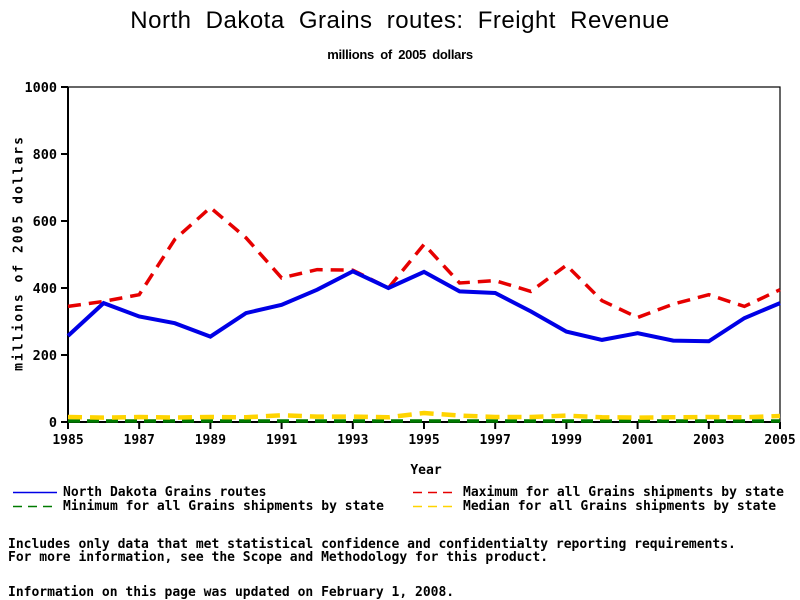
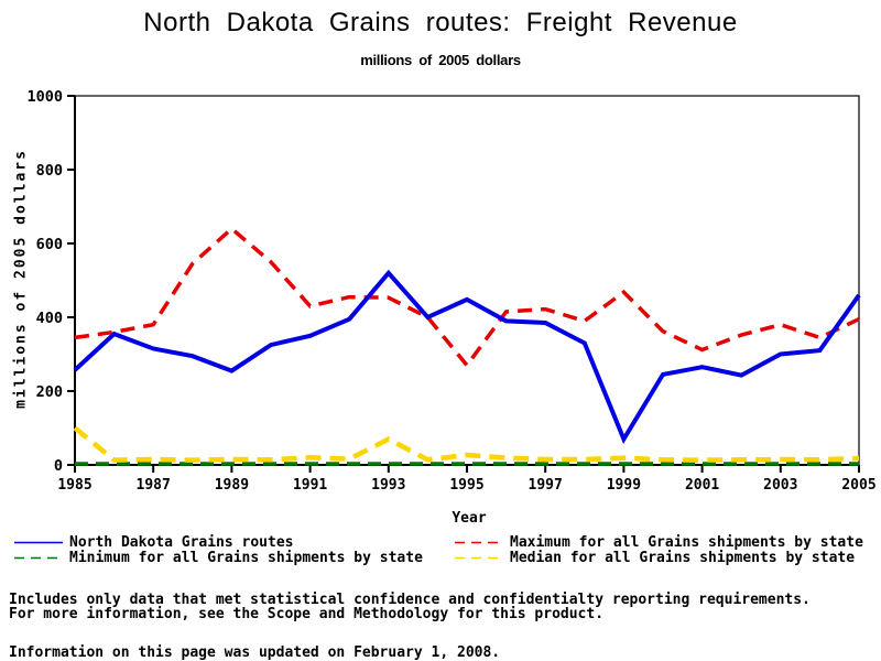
Median for all Grains shipments by state/1985: 20 -> 100
North Dakota Grains routes/1993: 450 -> 520
Median for all Grains shipments by state/1993: 20 -> 70
Maximum for all Grains shipments by state/1995: 530 -> 270
North Dakota Grains routes/1999: 270 -> 70
North Dakota Grains routes/2003: 240 -> 300
North Dakota Grains routes/2005: 360 -> 460
